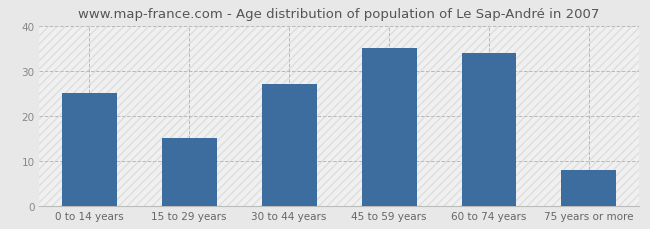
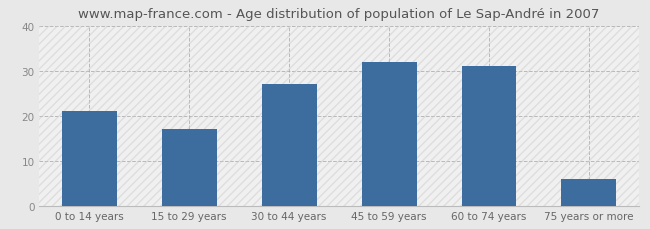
0 to 14 years: 25 -> 21
15 to 29 years: 15 -> 17
45 to 59 years: 35 -> 32
60 to 74 years: 34 -> 31
75 years or more: 8 -> 6
